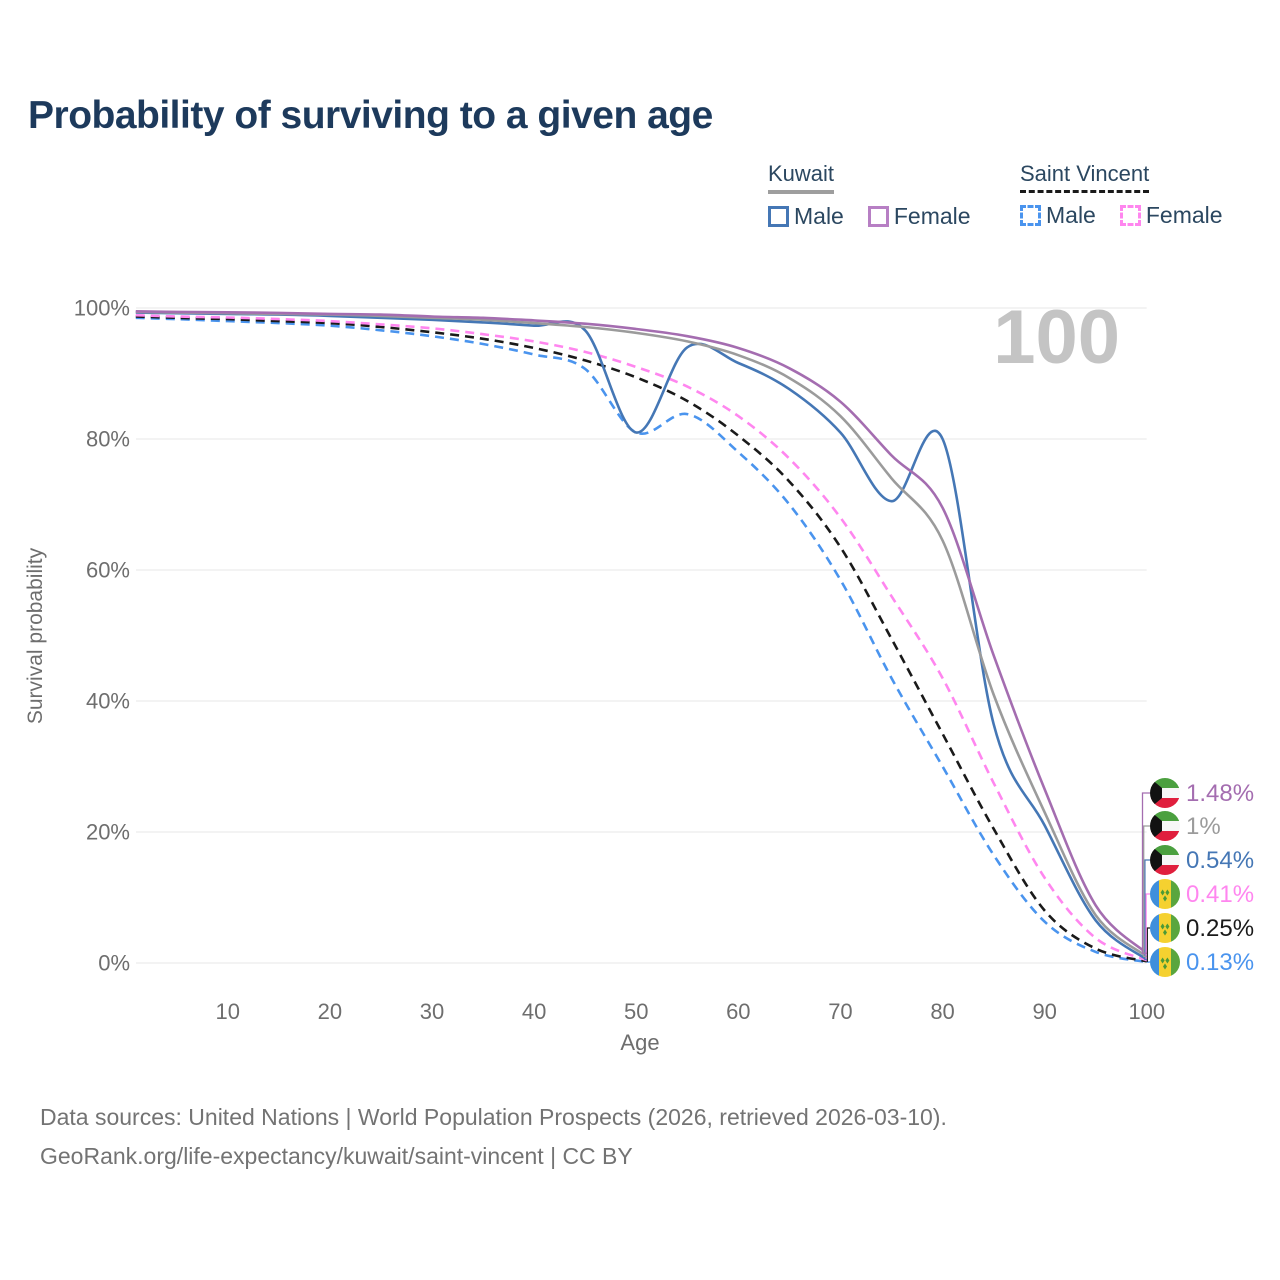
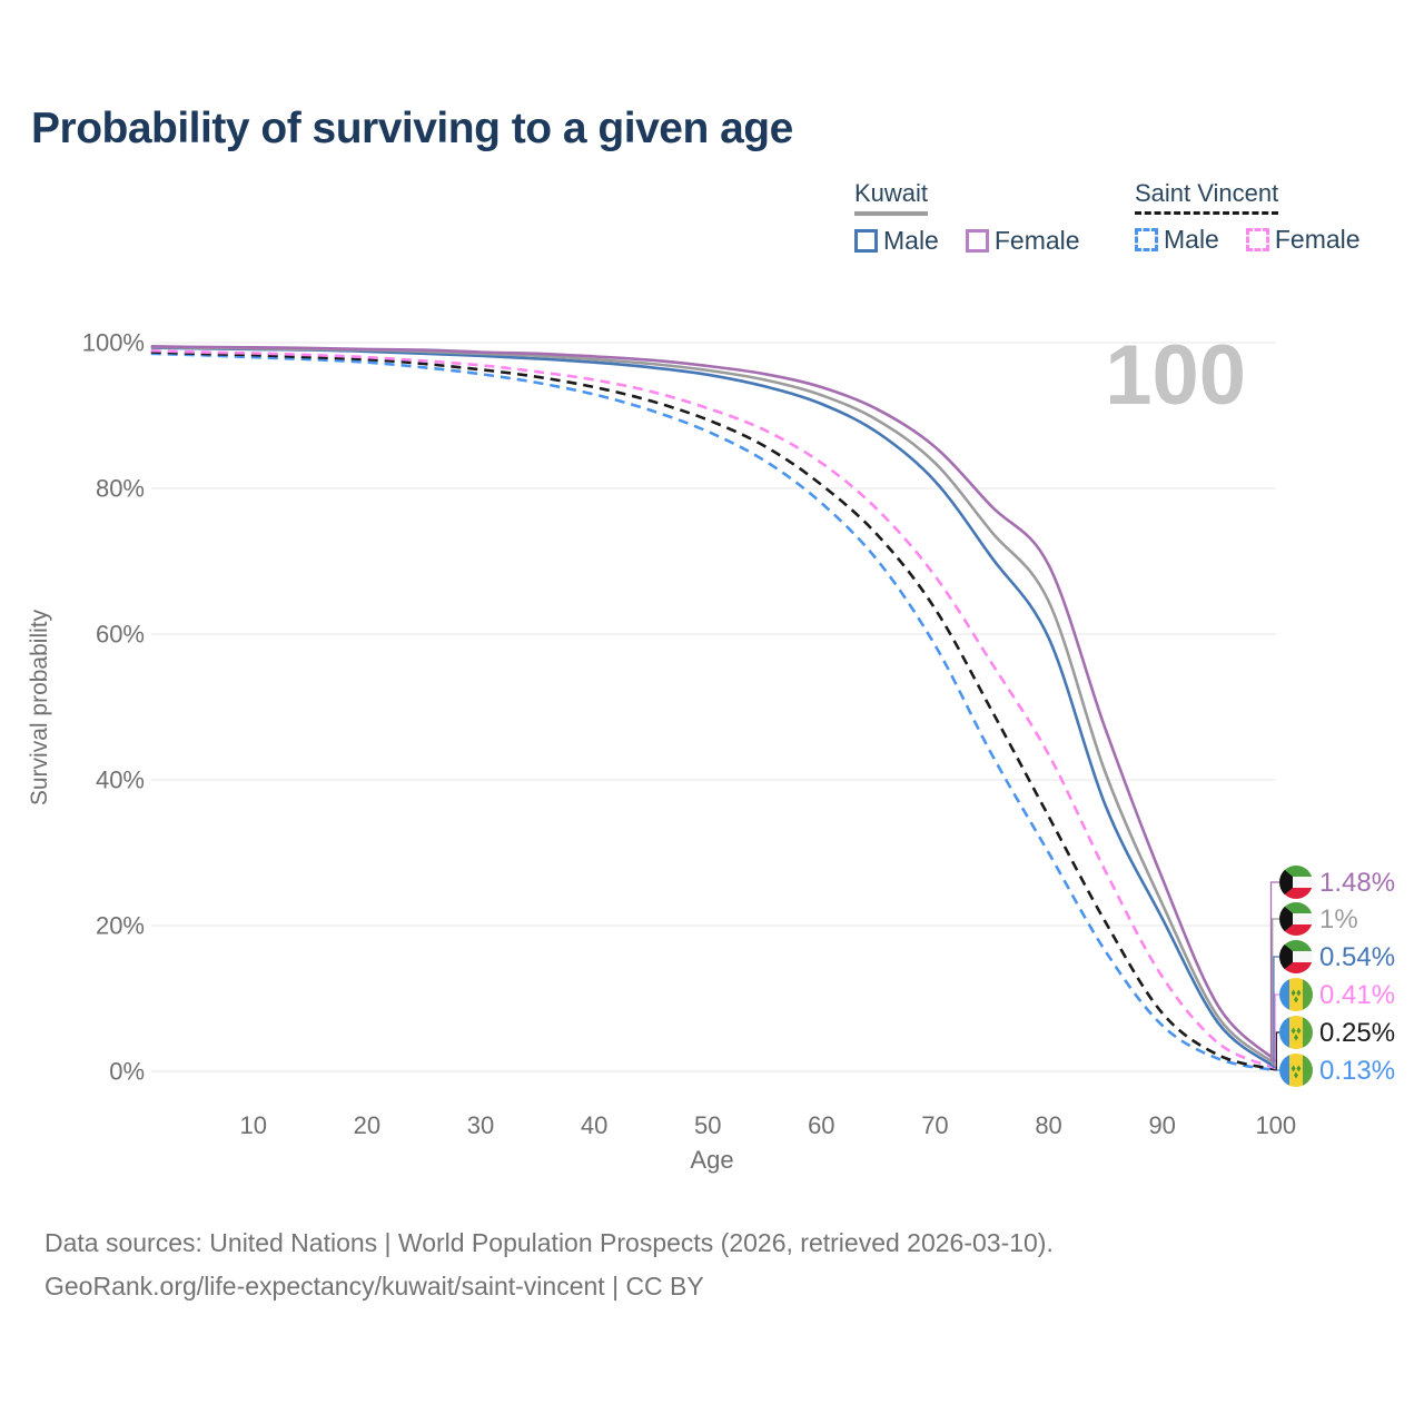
Saint Vincent Male/50: 81% -> 88%
Kuwait Male/50: 81% -> 96%
Kuwait Male/80: 80% -> 60%
